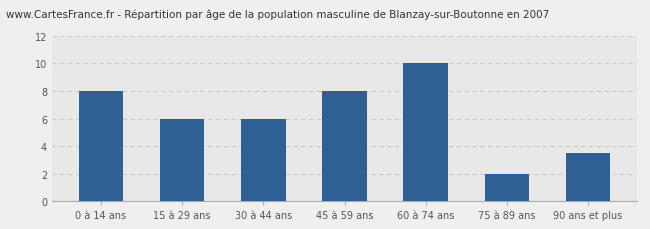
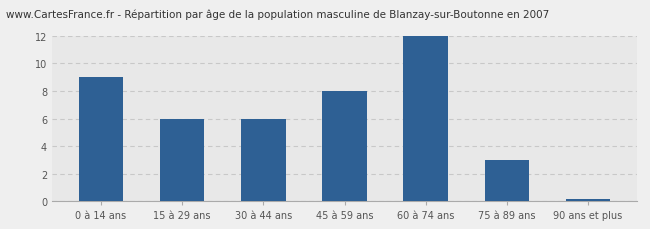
0 à 14 ans: 8.0 -> 9.0
60 à 74 ans: 10.0 -> 12.0
75 à 89 ans: 2.0 -> 3.0
90 ans et plus: 3.5 -> 0.1
